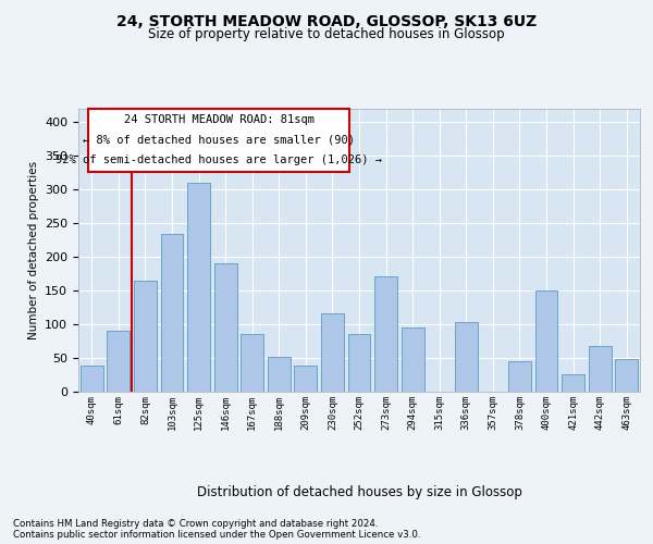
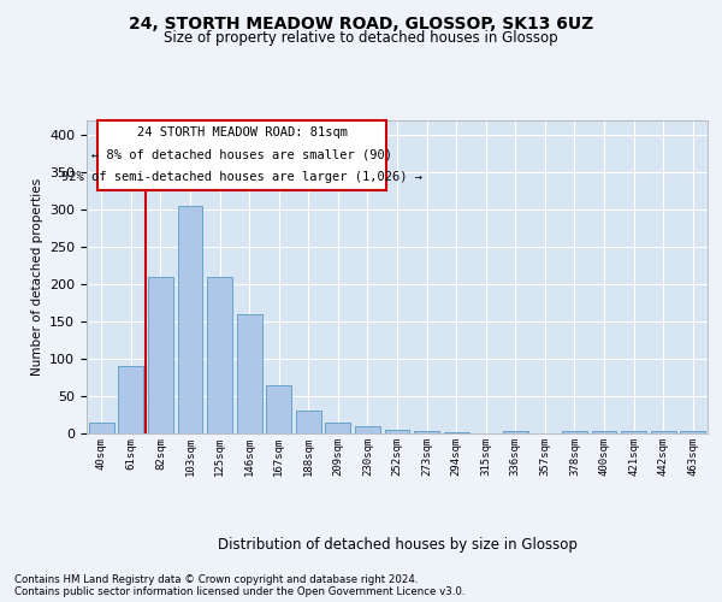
40sqm: 38 -> 14
82sqm: 164 -> 210
103sqm: 234 -> 305
125sqm: 310 -> 210
146sqm: 190 -> 160
167sqm: 86 -> 65
188sqm: 52 -> 30
209sqm: 38 -> 15
230sqm: 116 -> 9
252sqm: 86 -> 5
273sqm: 172 -> 4
294sqm: 96 -> 1
336sqm: 104 -> 3
378sqm: 46 -> 3
400sqm: 150 -> 3
421sqm: 26 -> 3
442sqm: 68 -> 3
463sqm: 48 -> 3
